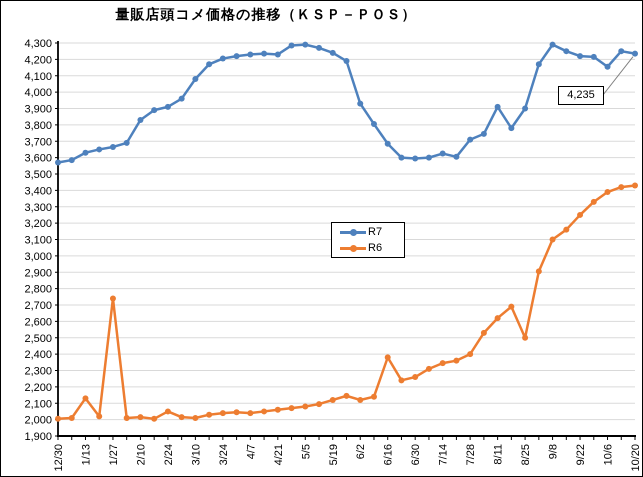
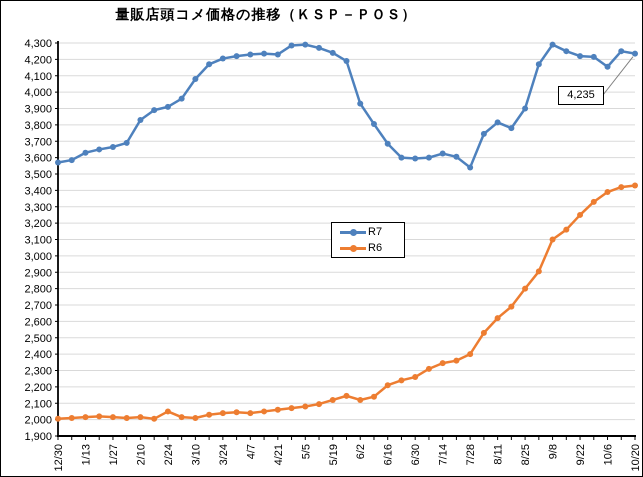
R6/1/13: 2130 -> 2020
R6/1/27: 2740 -> 2020
R6/6/16: 2380 -> 2210
R7/7/28: 3710 -> 3540
R7/8/11: 3910 -> 3820
R6/8/25: 2500 -> 2800
